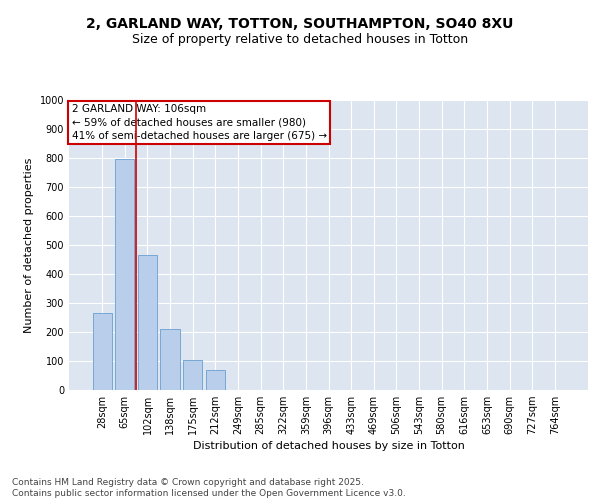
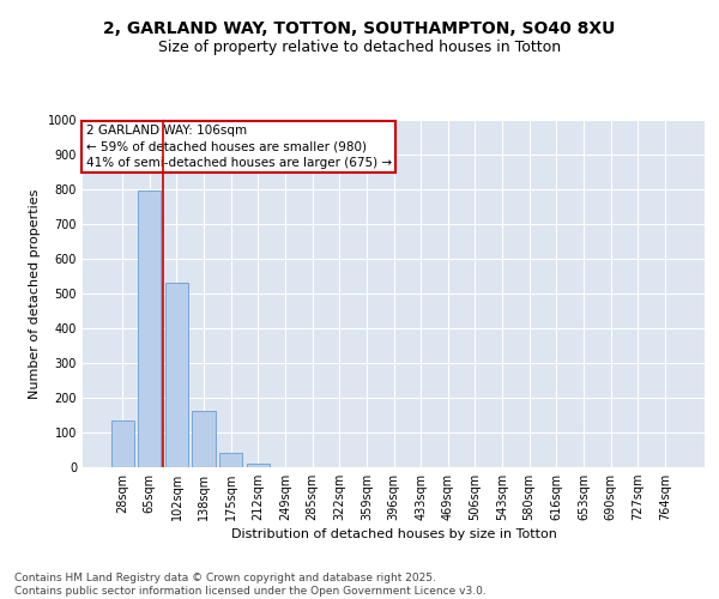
28sqm: 265 -> 135
102sqm: 465 -> 530
138sqm: 210 -> 163
175sqm: 105 -> 40
212sqm: 70 -> 12
